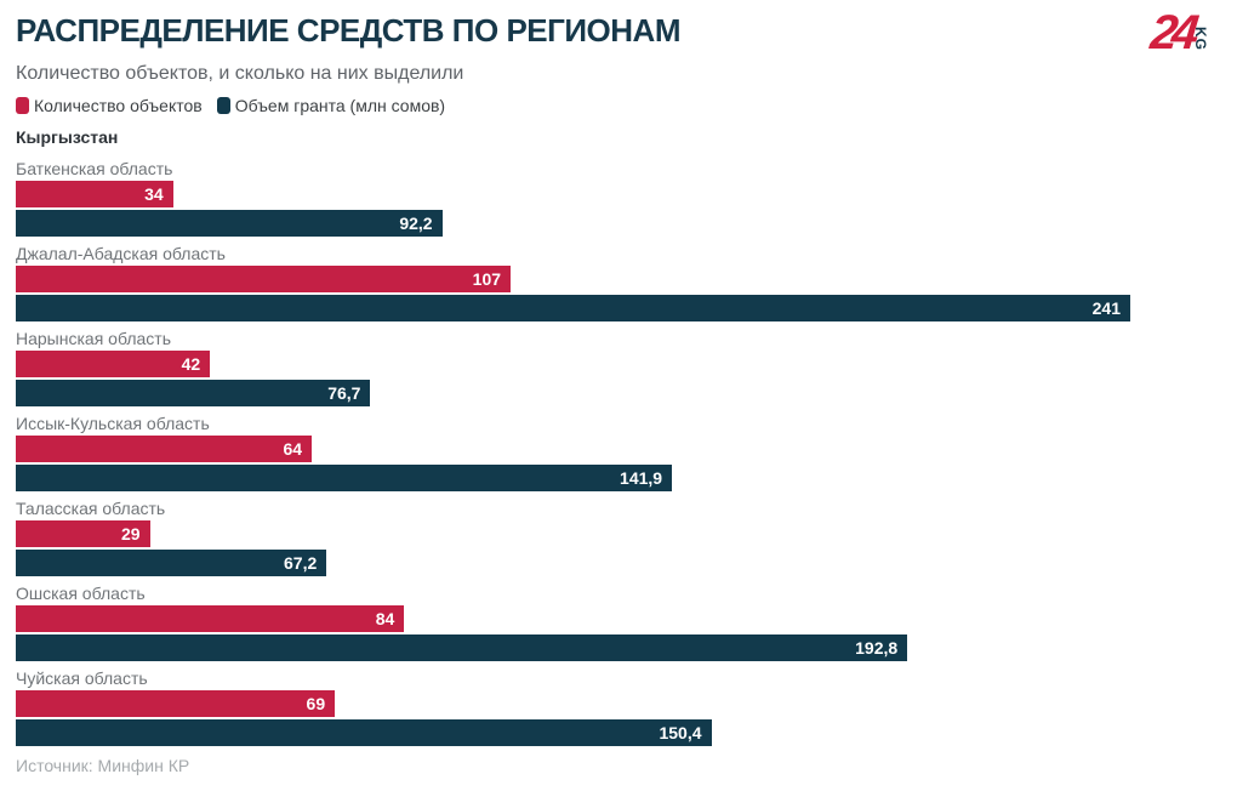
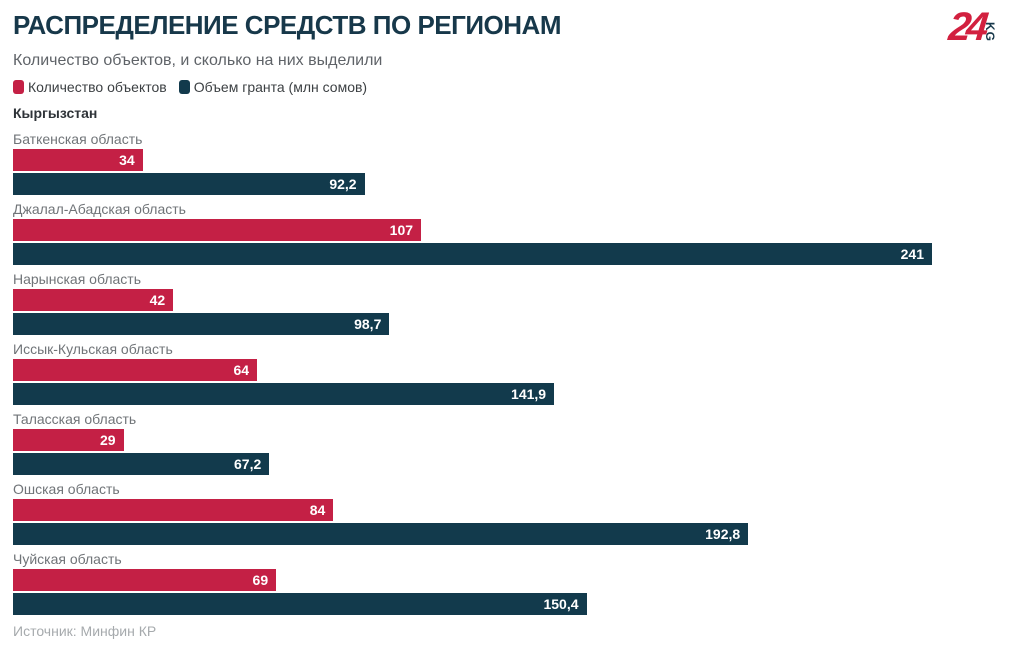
Объем гранта (млн сомов)/Нарынская область: 76,7 -> 98,7
